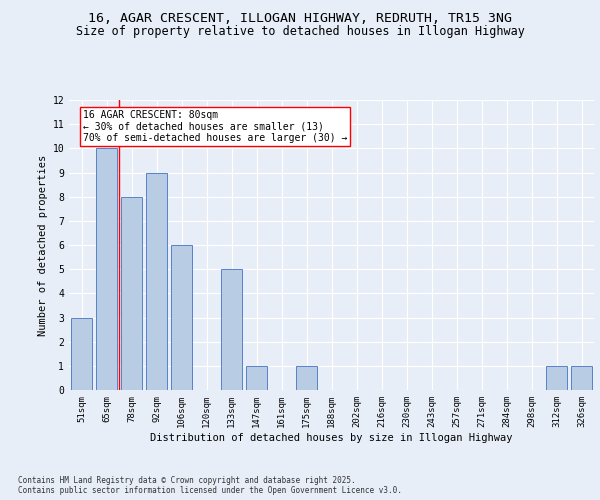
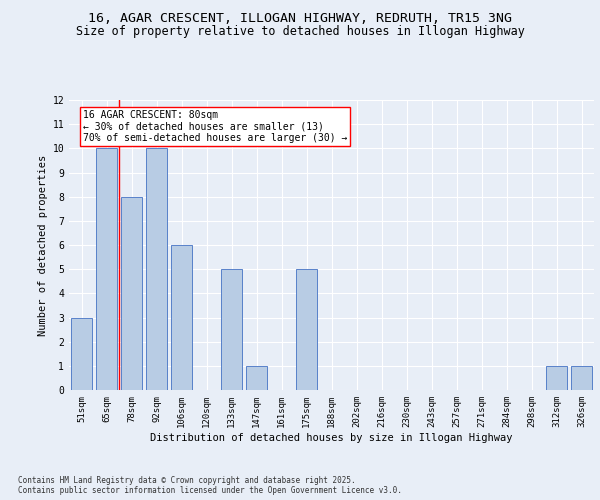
92sqm: 9 -> 10
175sqm: 1 -> 5
